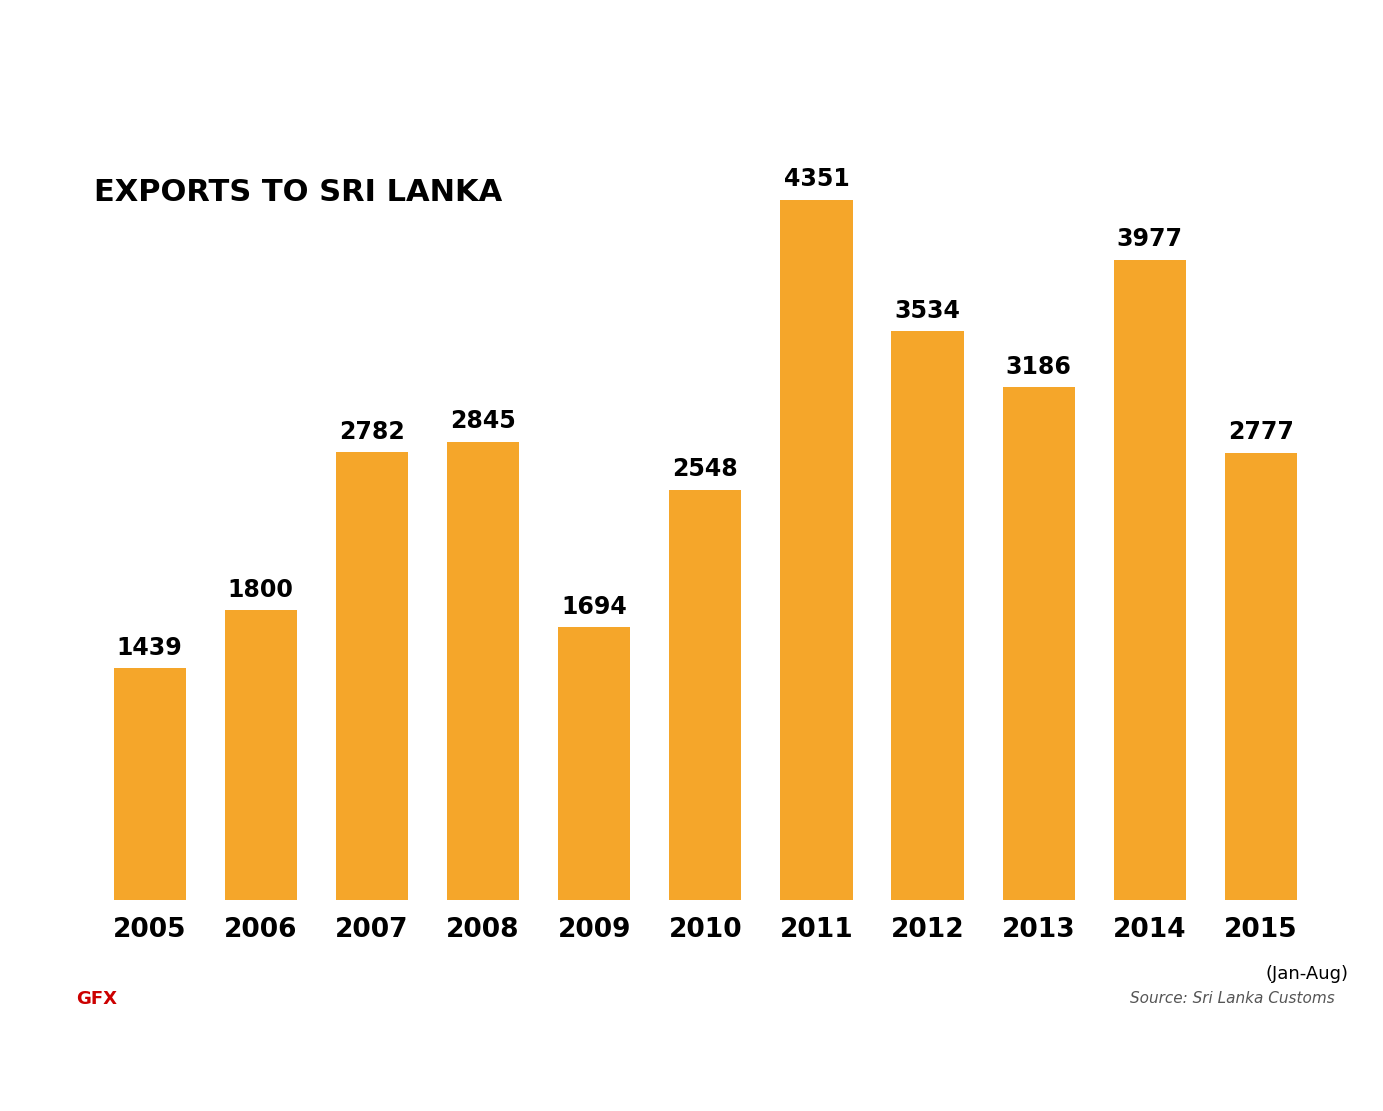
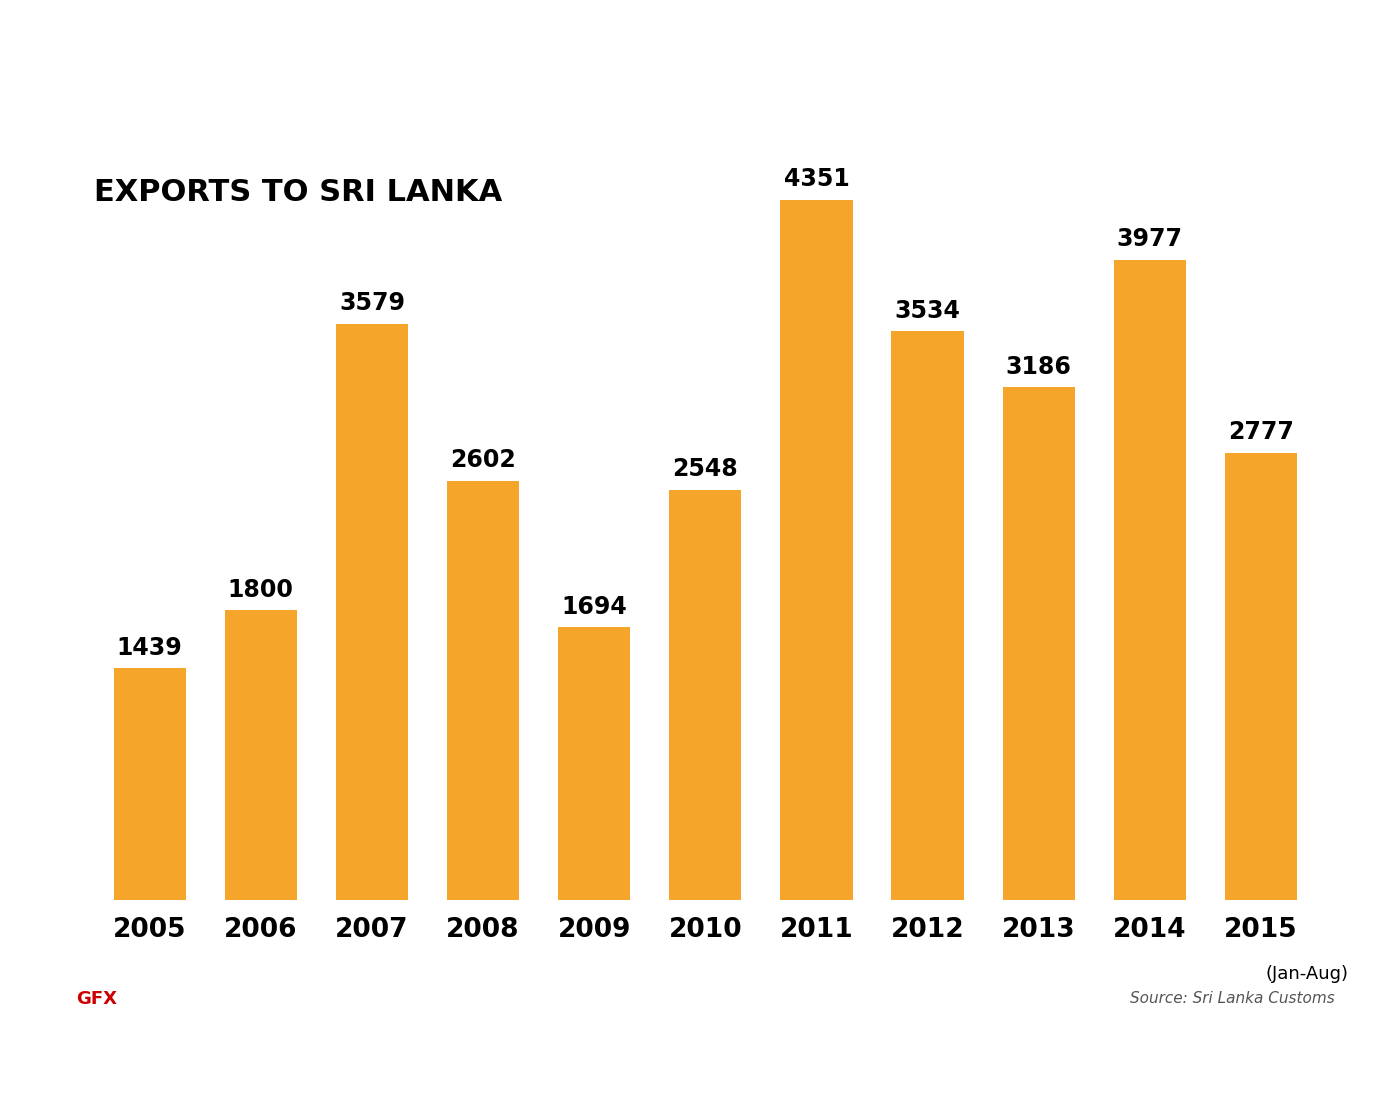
2007: 2782 -> 3579
2008: 2845 -> 2602
